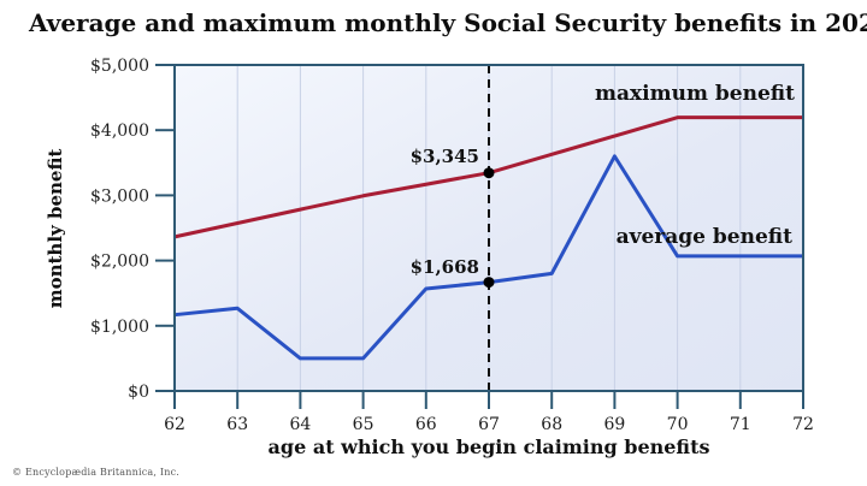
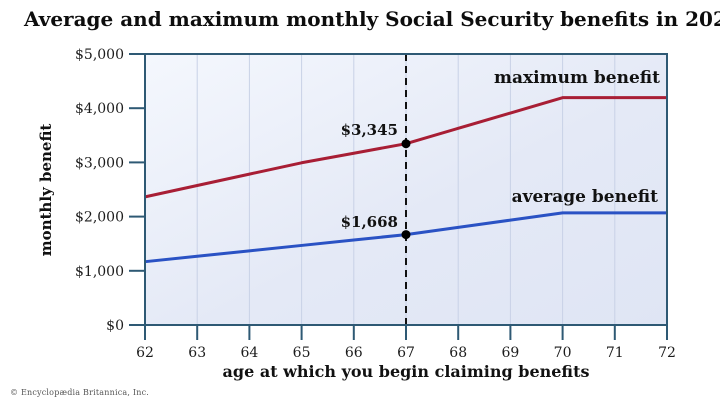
average benefit/64: $500 -> $1400
average benefit/65: $500 -> $1500
average benefit/69: $3600 -> $1900
